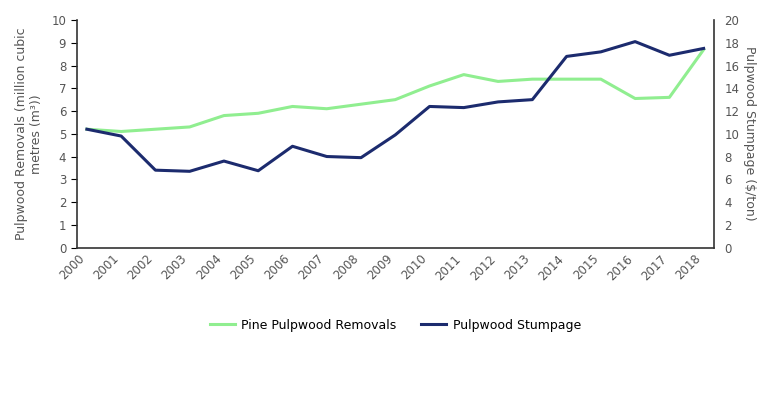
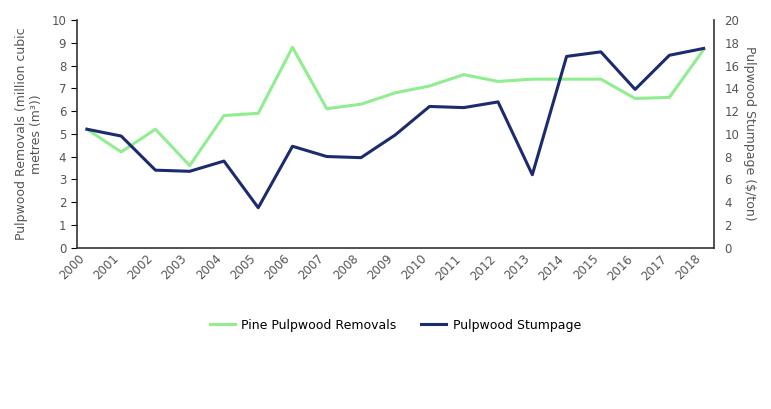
Pine Pulpwood Removals/2001: 5.10 -> 4.20
Pine Pulpwood Removals/2003: 5.30 -> 3.60
Pulpwood Stumpage/2005: 6.8 -> 3.5
Pine Pulpwood Removals/2006: 6.20 -> 8.80
Pine Pulpwood Removals/2009: 6.50 -> 6.80
Pulpwood Stumpage/2013: 13.0 -> 6.4
Pulpwood Stumpage/2016: 18.1 -> 13.9
